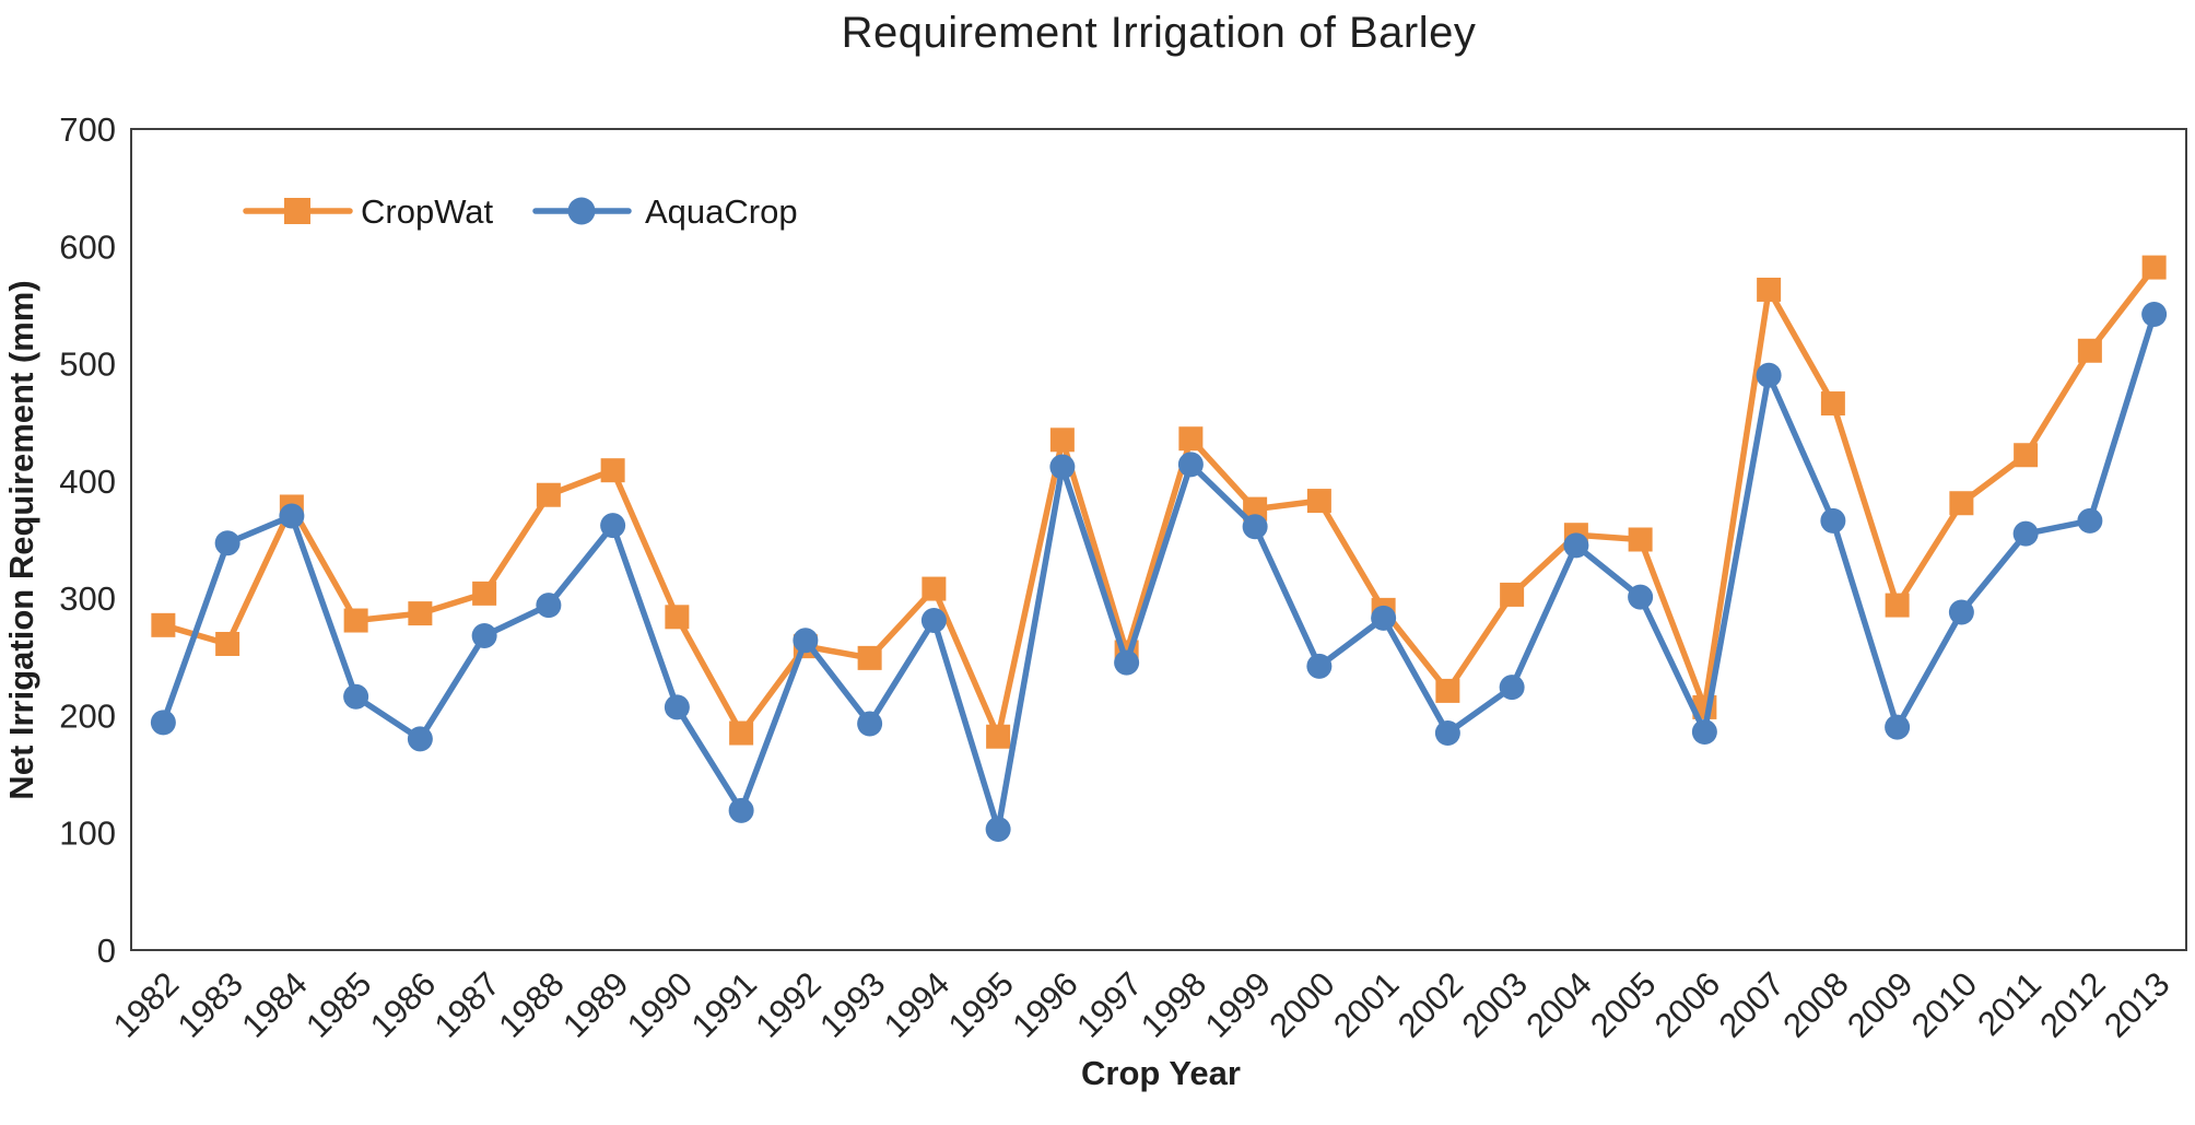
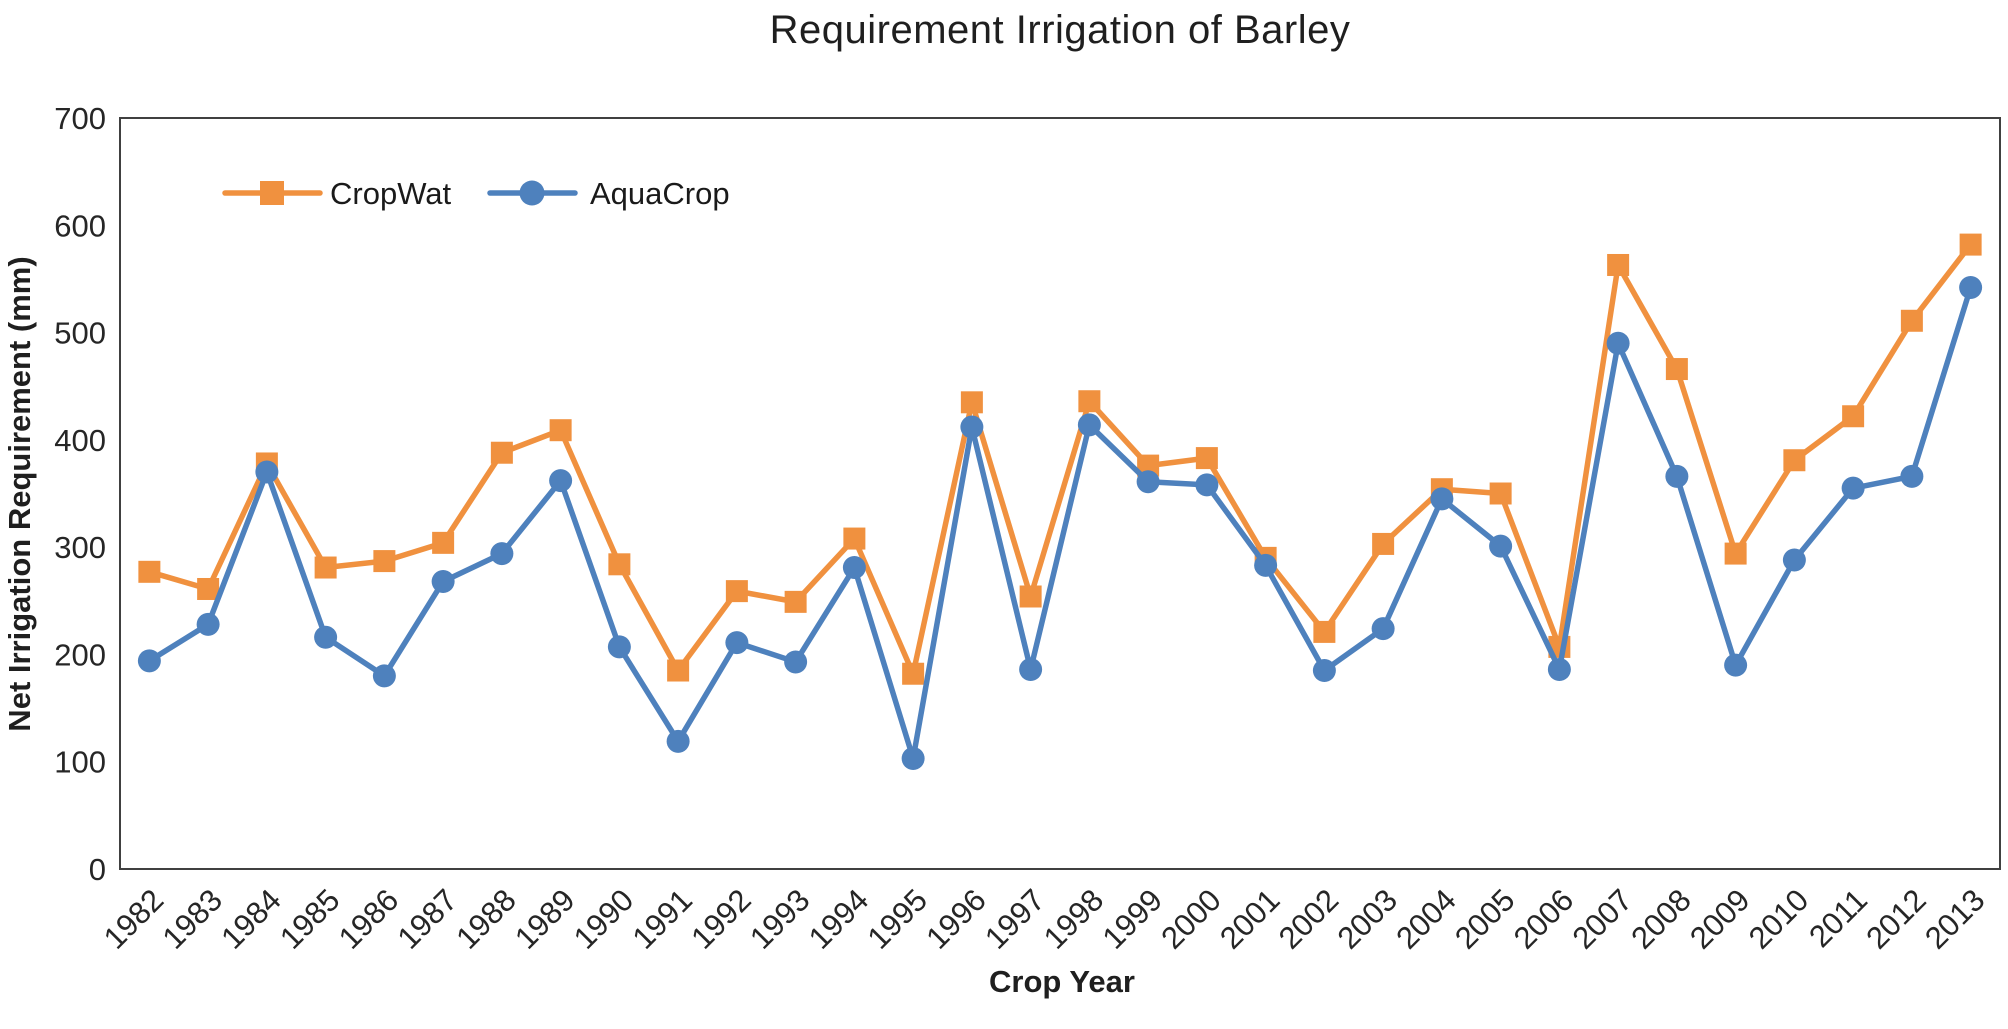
AquaCrop/1983: 347 -> 228
AquaCrop/1992: 264 -> 211
AquaCrop/1997: 245 -> 186
AquaCrop/2000: 242 -> 358
